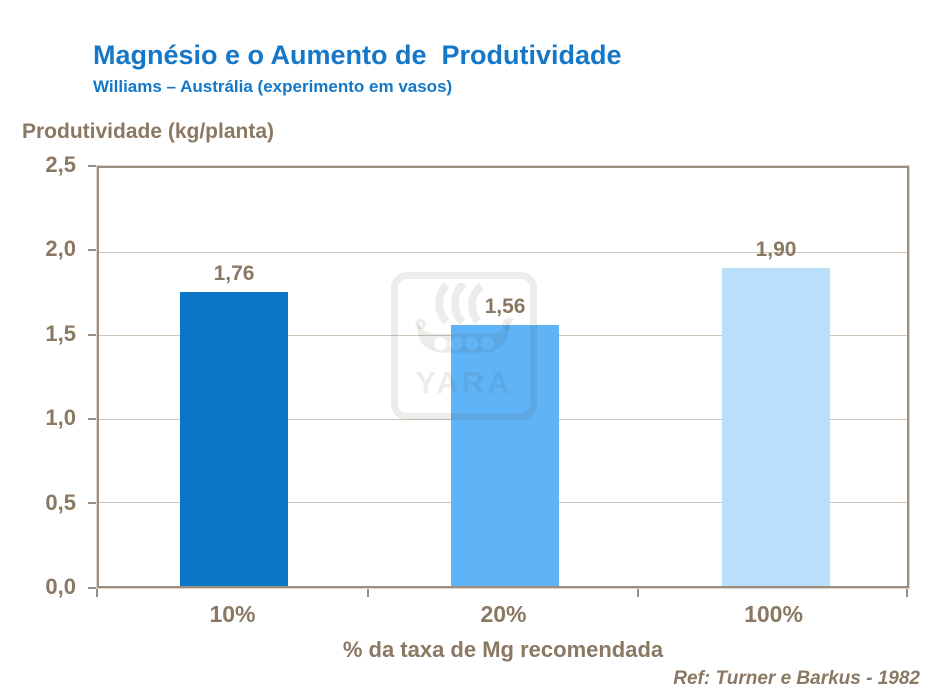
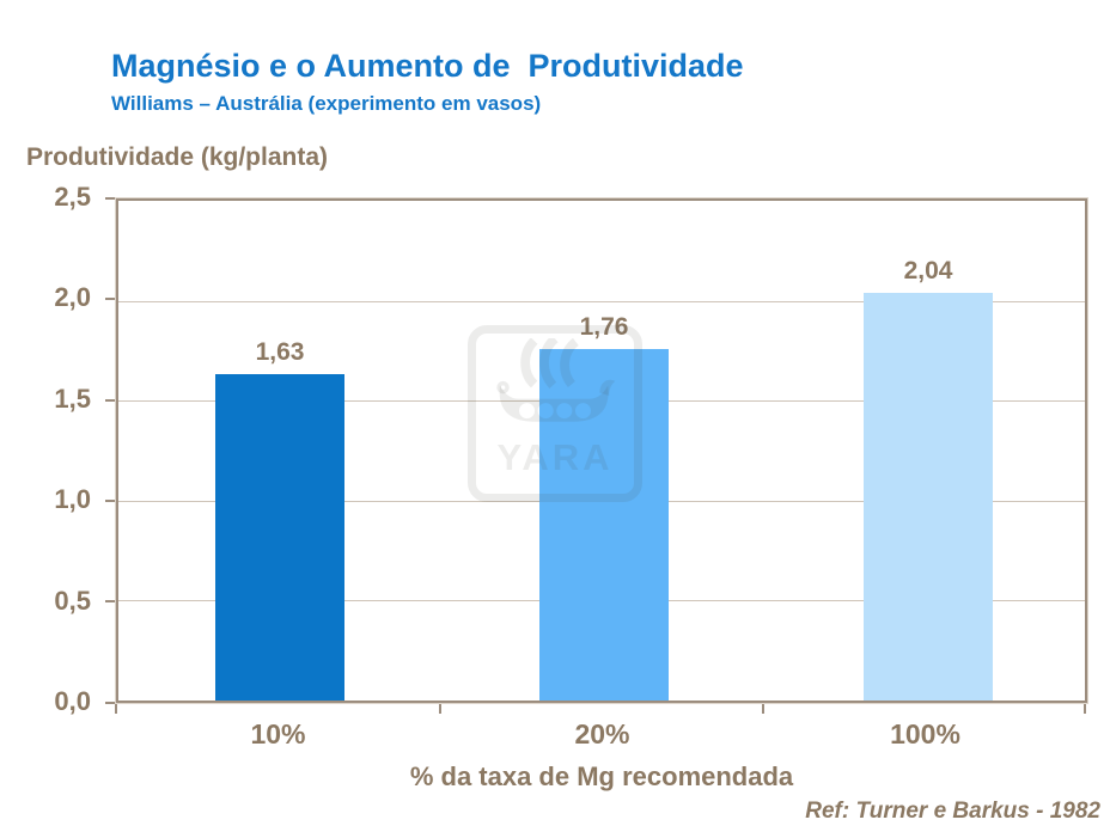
10%: 1,76 -> 1,63
20%: 1,56 -> 1,76
100%: 1,90 -> 2,04
